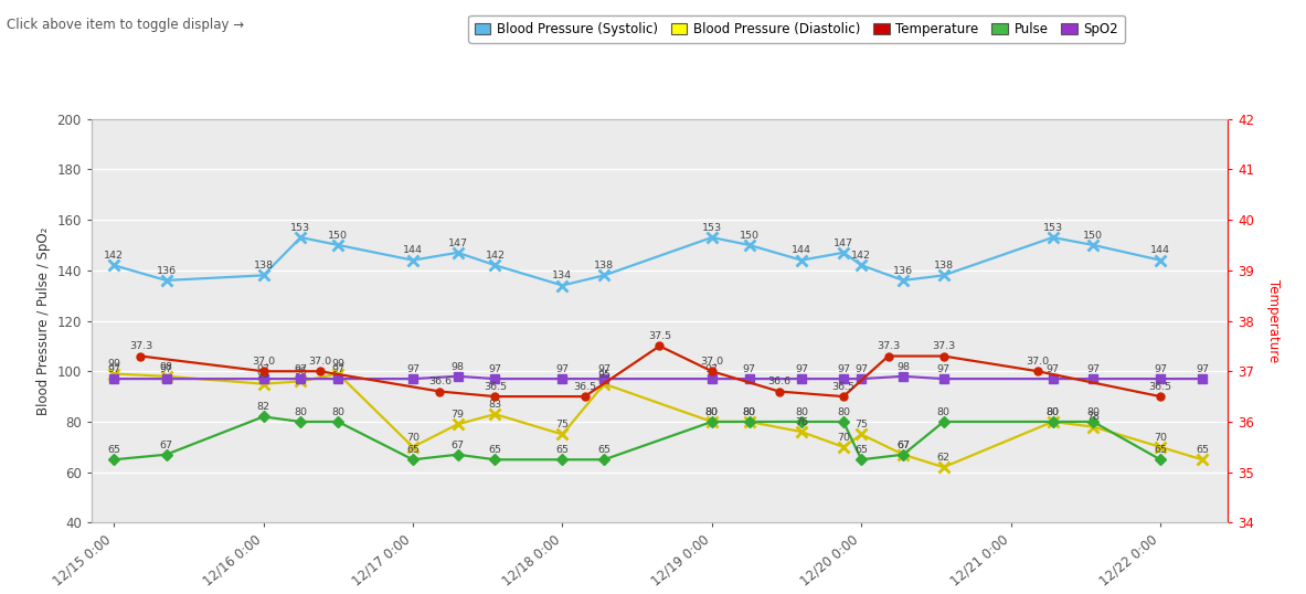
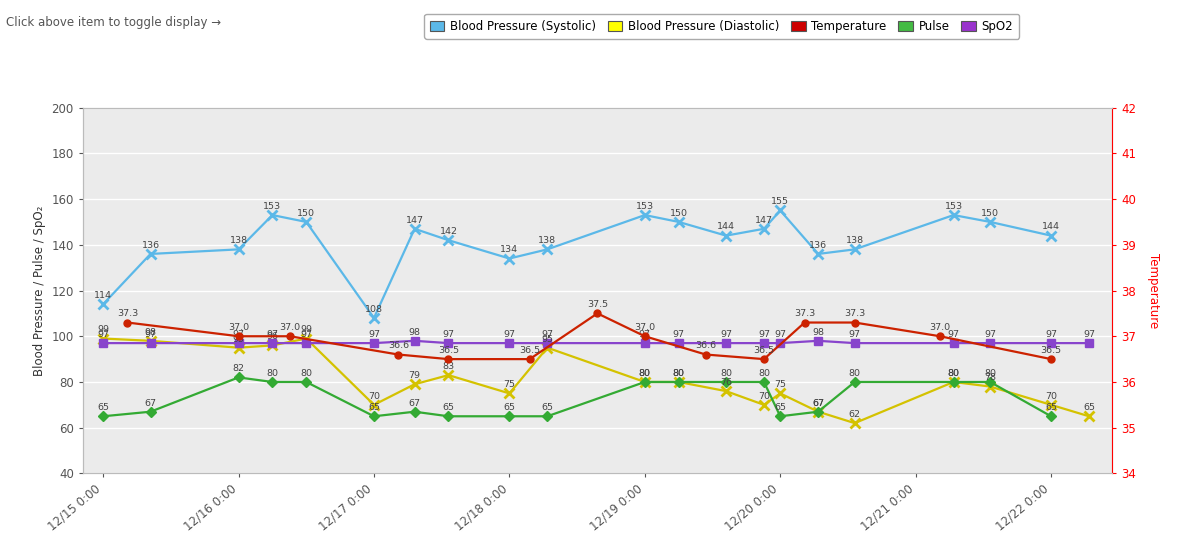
Blood Pressure (Systolic)/12/15 0:00: 142 -> 114
Blood Pressure (Systolic)/12/17 0:00: 144 -> 108
Blood Pressure (Systolic)/12/20 0:00: 142 -> 155
